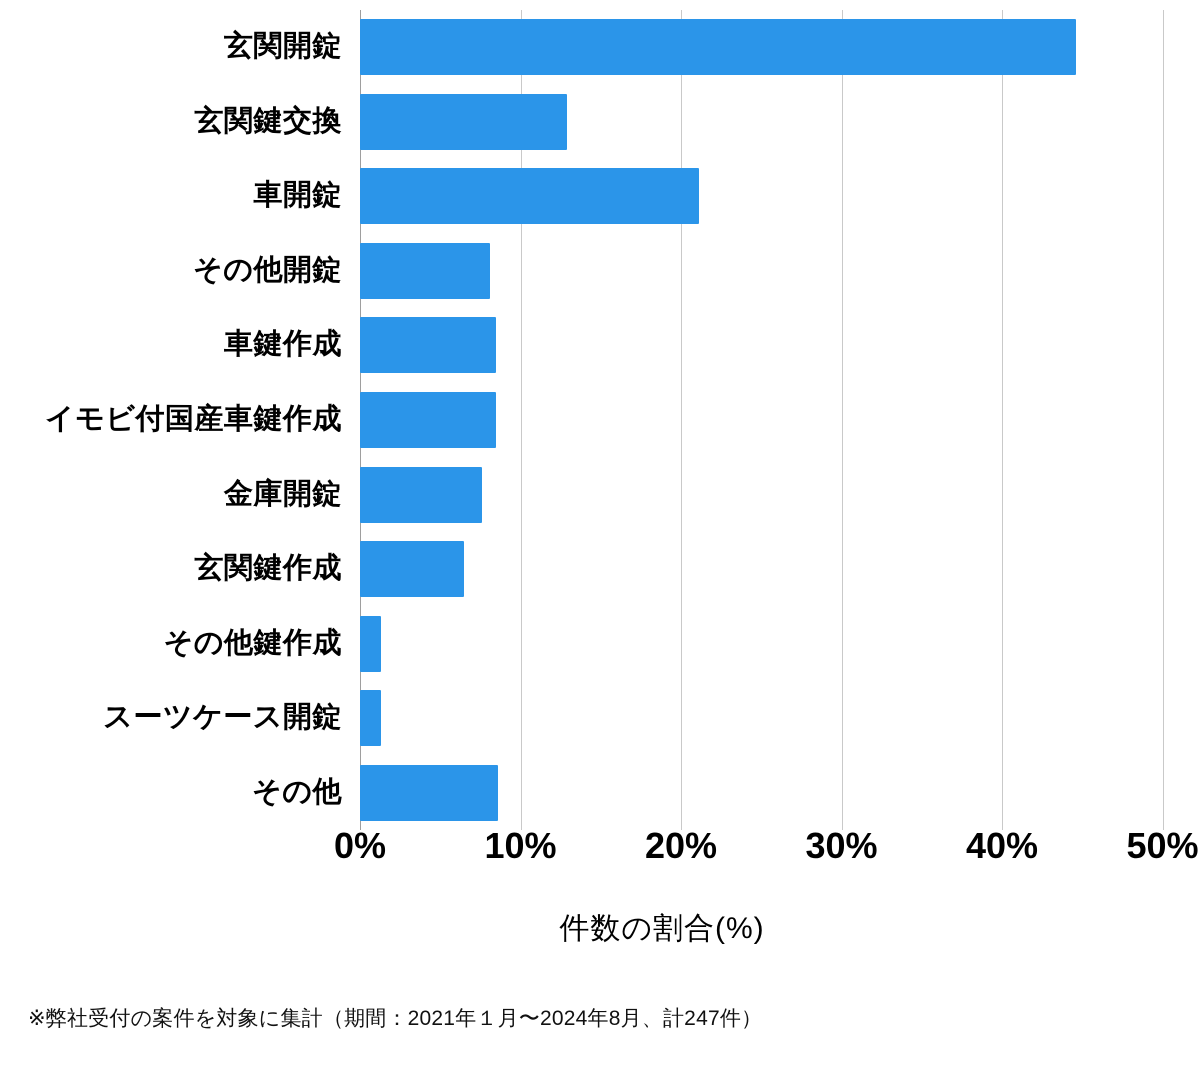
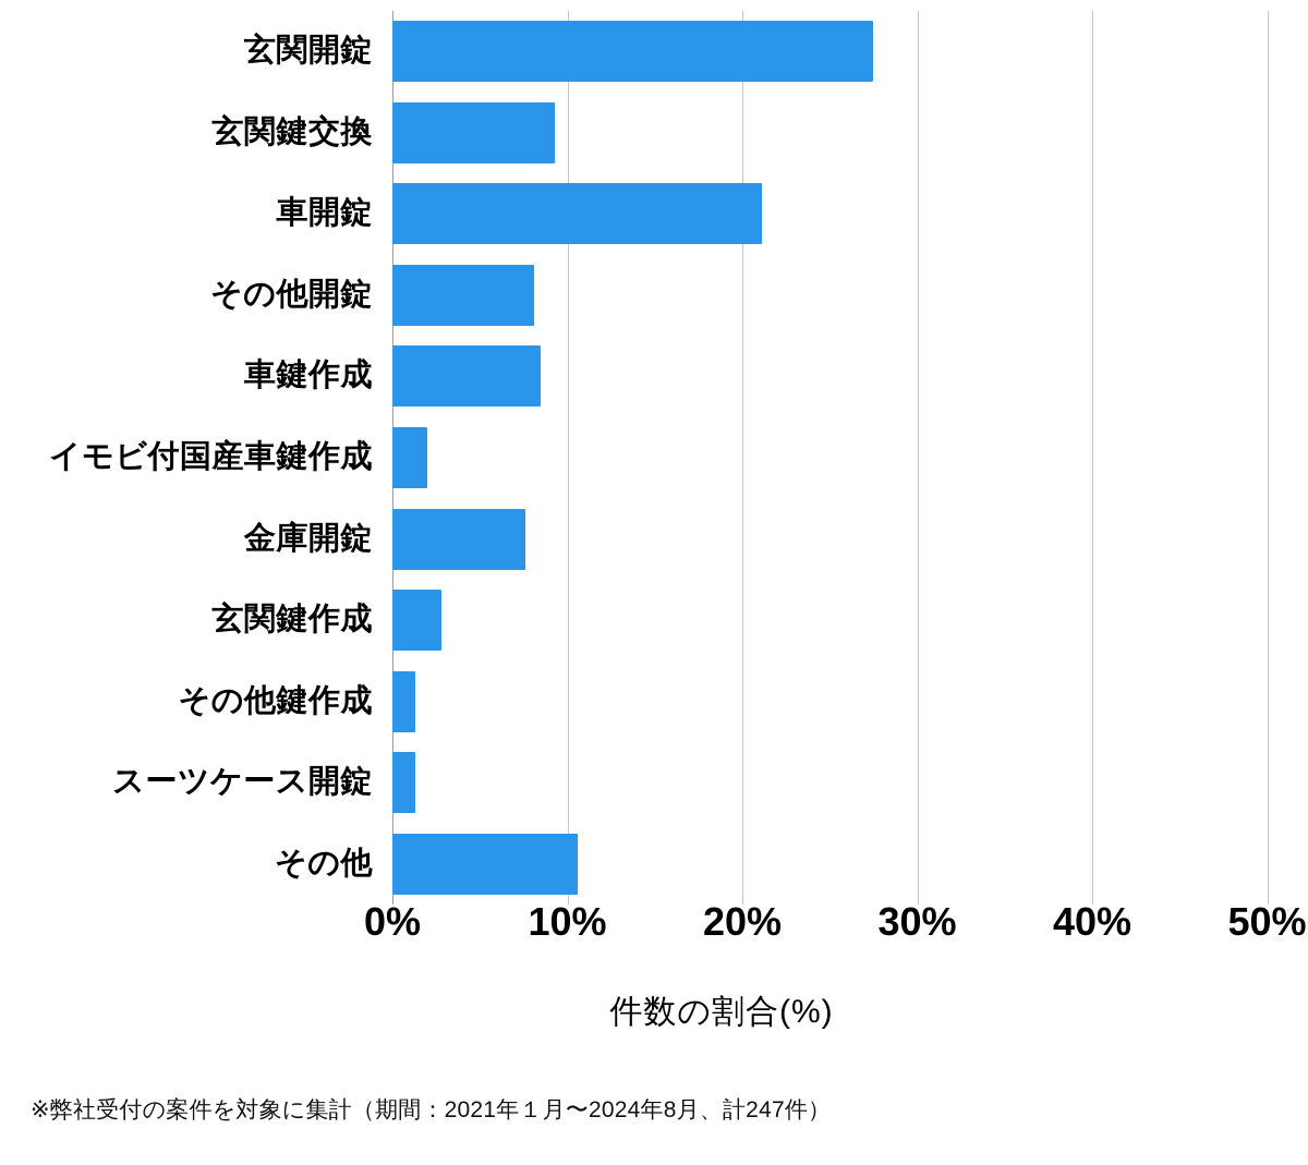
玄関開錠: 44.6% -> 27.5%
玄関鍵交換: 12.9% -> 9.3%
イモビ付国産車鍵作成: 8.5% -> 2.0%
玄関鍵作成: 6.5% -> 2.8%
その他: 8.6% -> 10.6%
